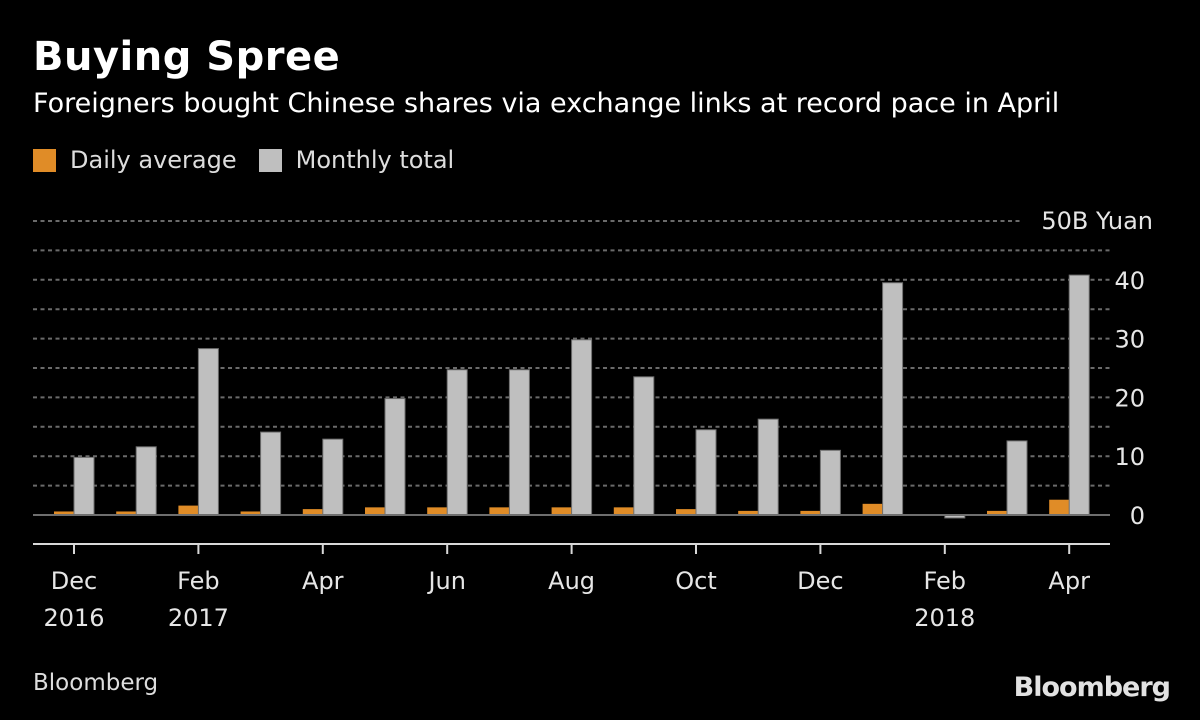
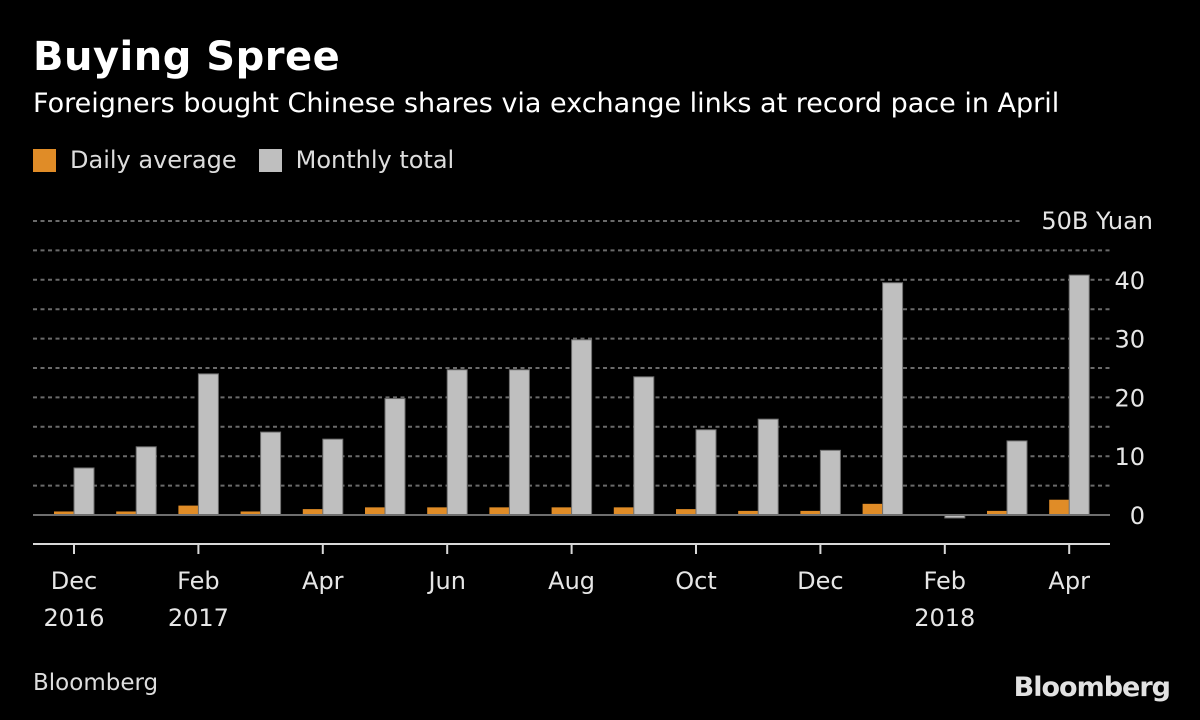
Monthly total/Dec 2016: 10 -> 8
Monthly total/Feb 2017: 28 -> 24
